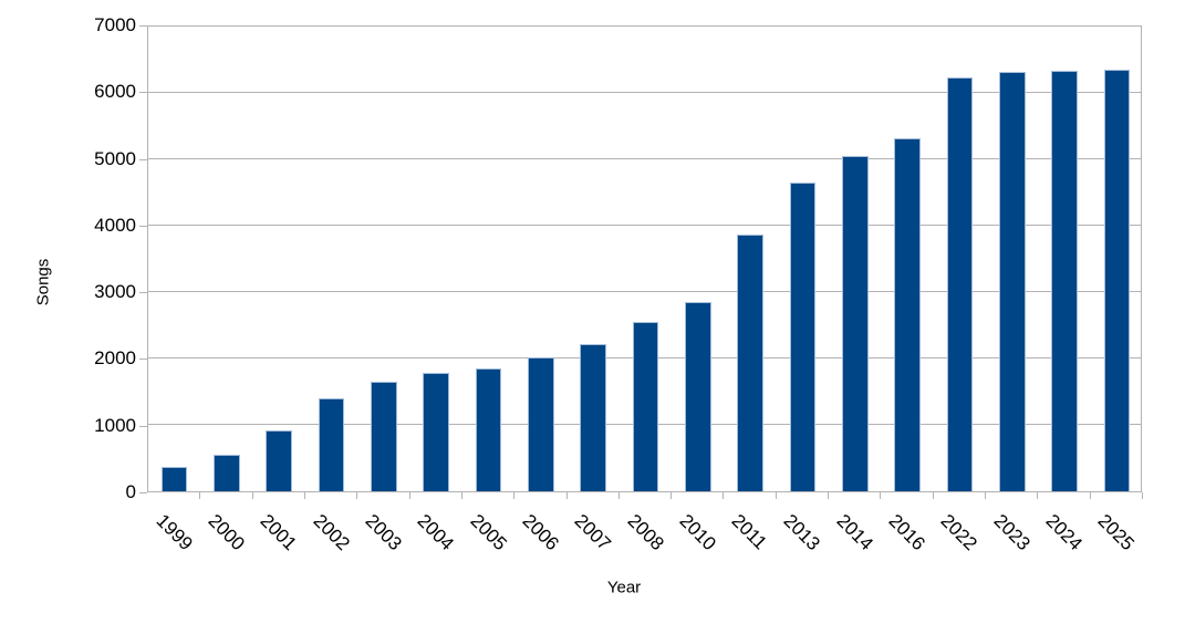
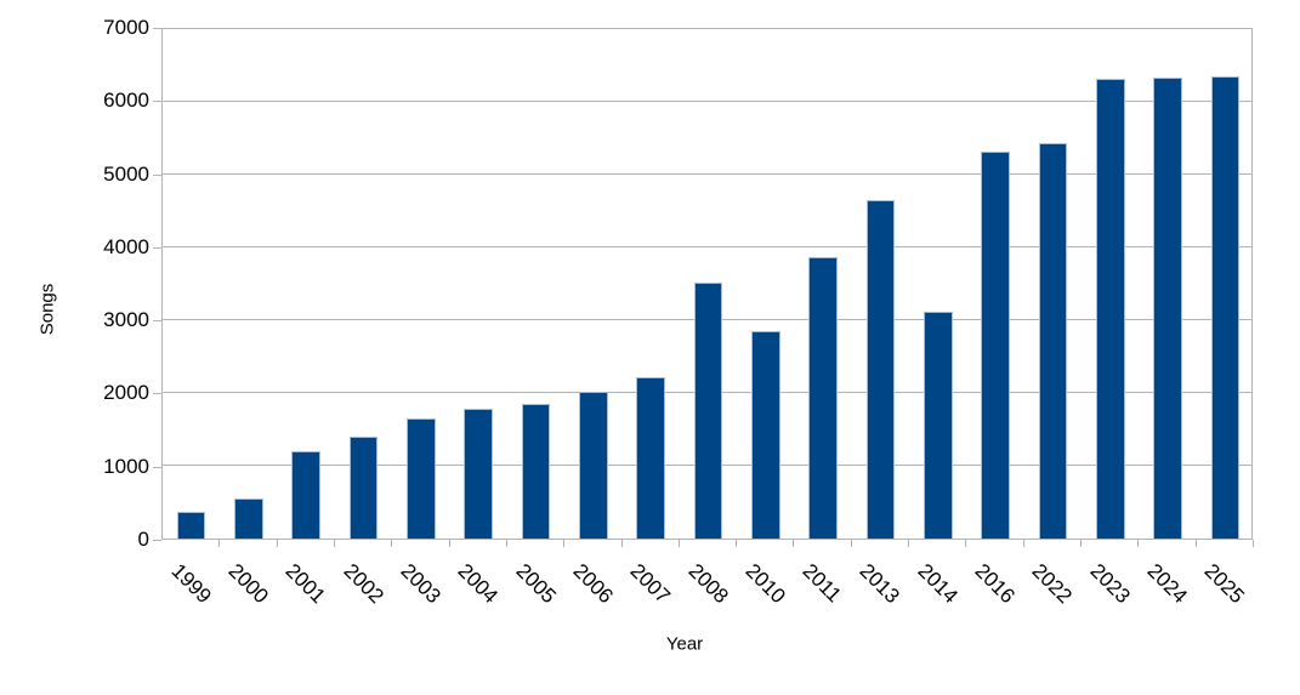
2001: 900 -> 1200
2008: 2500 -> 3500
2014: 5000 -> 3100
2022: 6200 -> 5400
